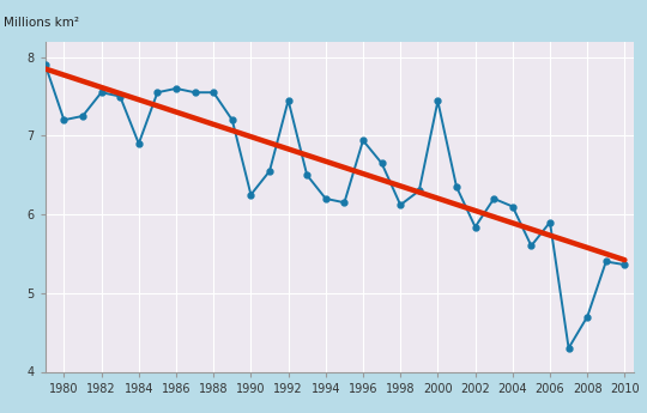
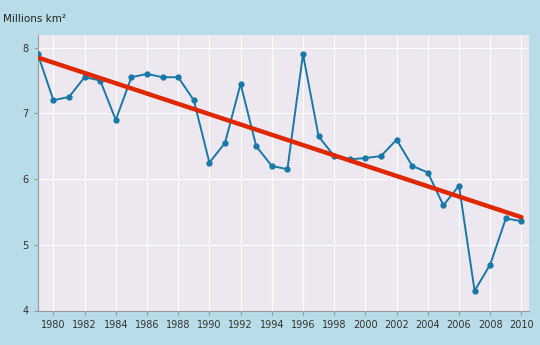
1996: 6.94 -> 7.90
1998: 6.12 -> 6.35
2000: 7.44 -> 6.32
2002: 5.84 -> 6.60
